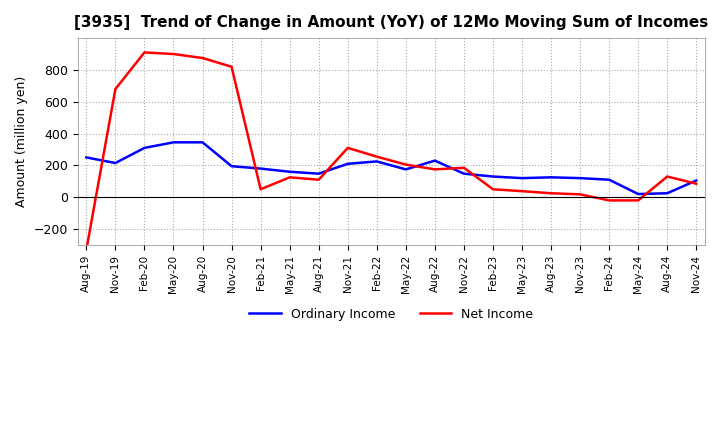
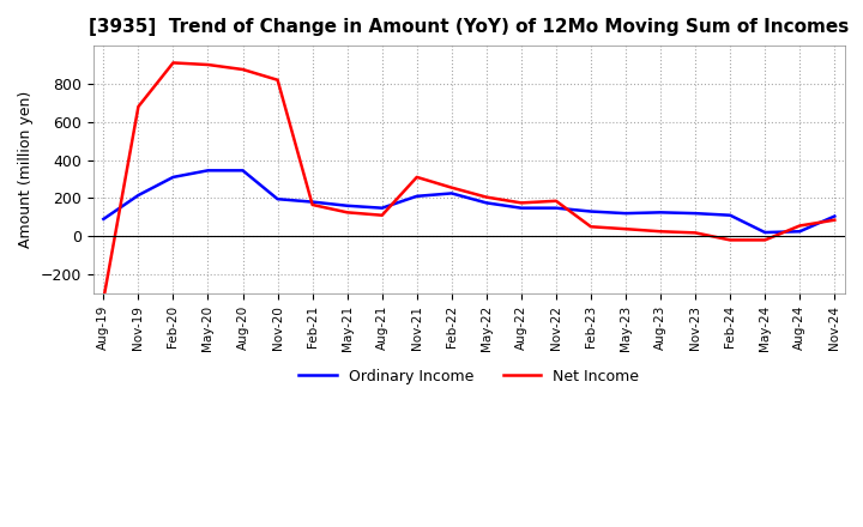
Ordinary Income/Aug-19: 250 -> 90
Net Income/Feb-21: 50 -> 160
Ordinary Income/Aug-22: 230 -> 150
Net Income/Aug-24: 130 -> 60
